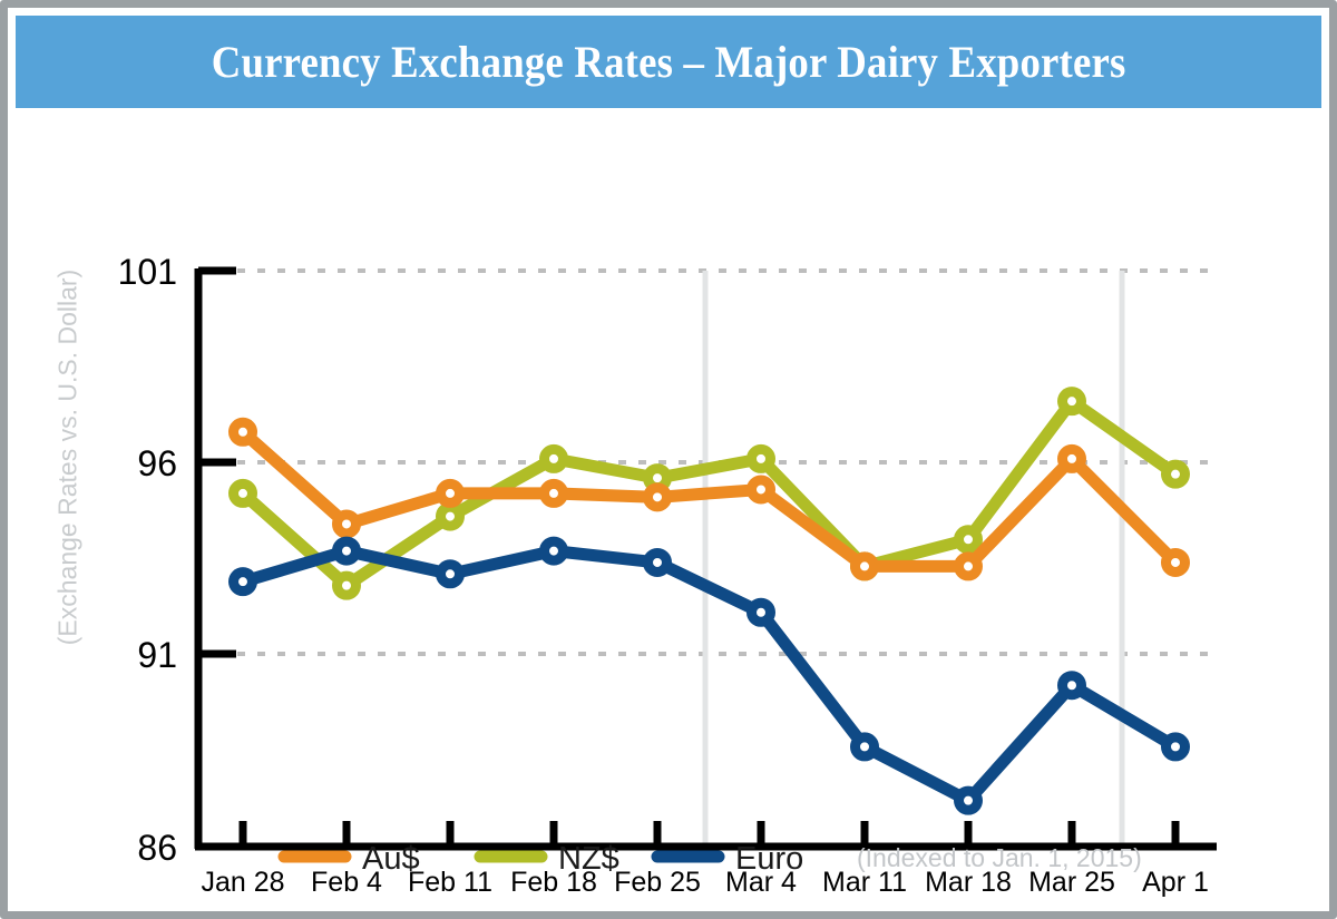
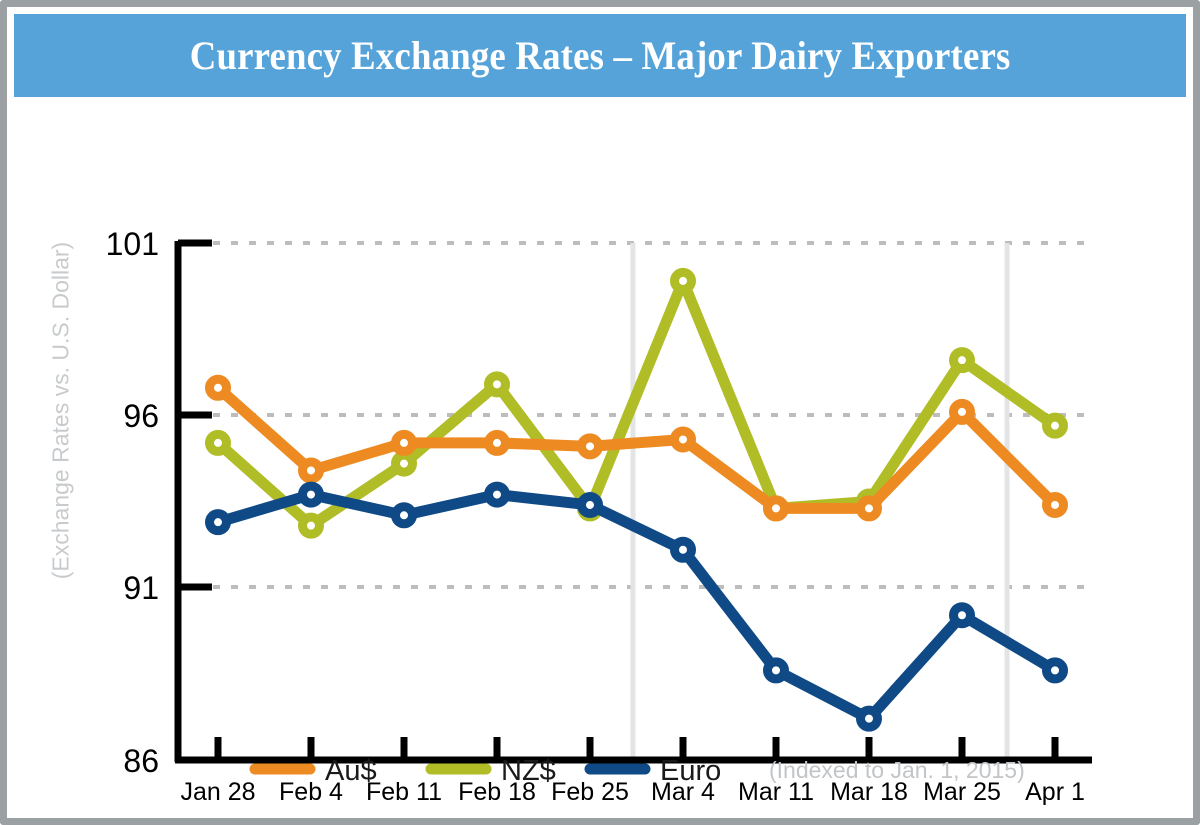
NZ$/Feb 18: 96.1 -> 96.9
NZ$/Feb 25: 95.6 -> 93.3
NZ$/Mar 4: 96.1 -> 99.9
NZ$/Mar 18: 94.0 -> 93.5
